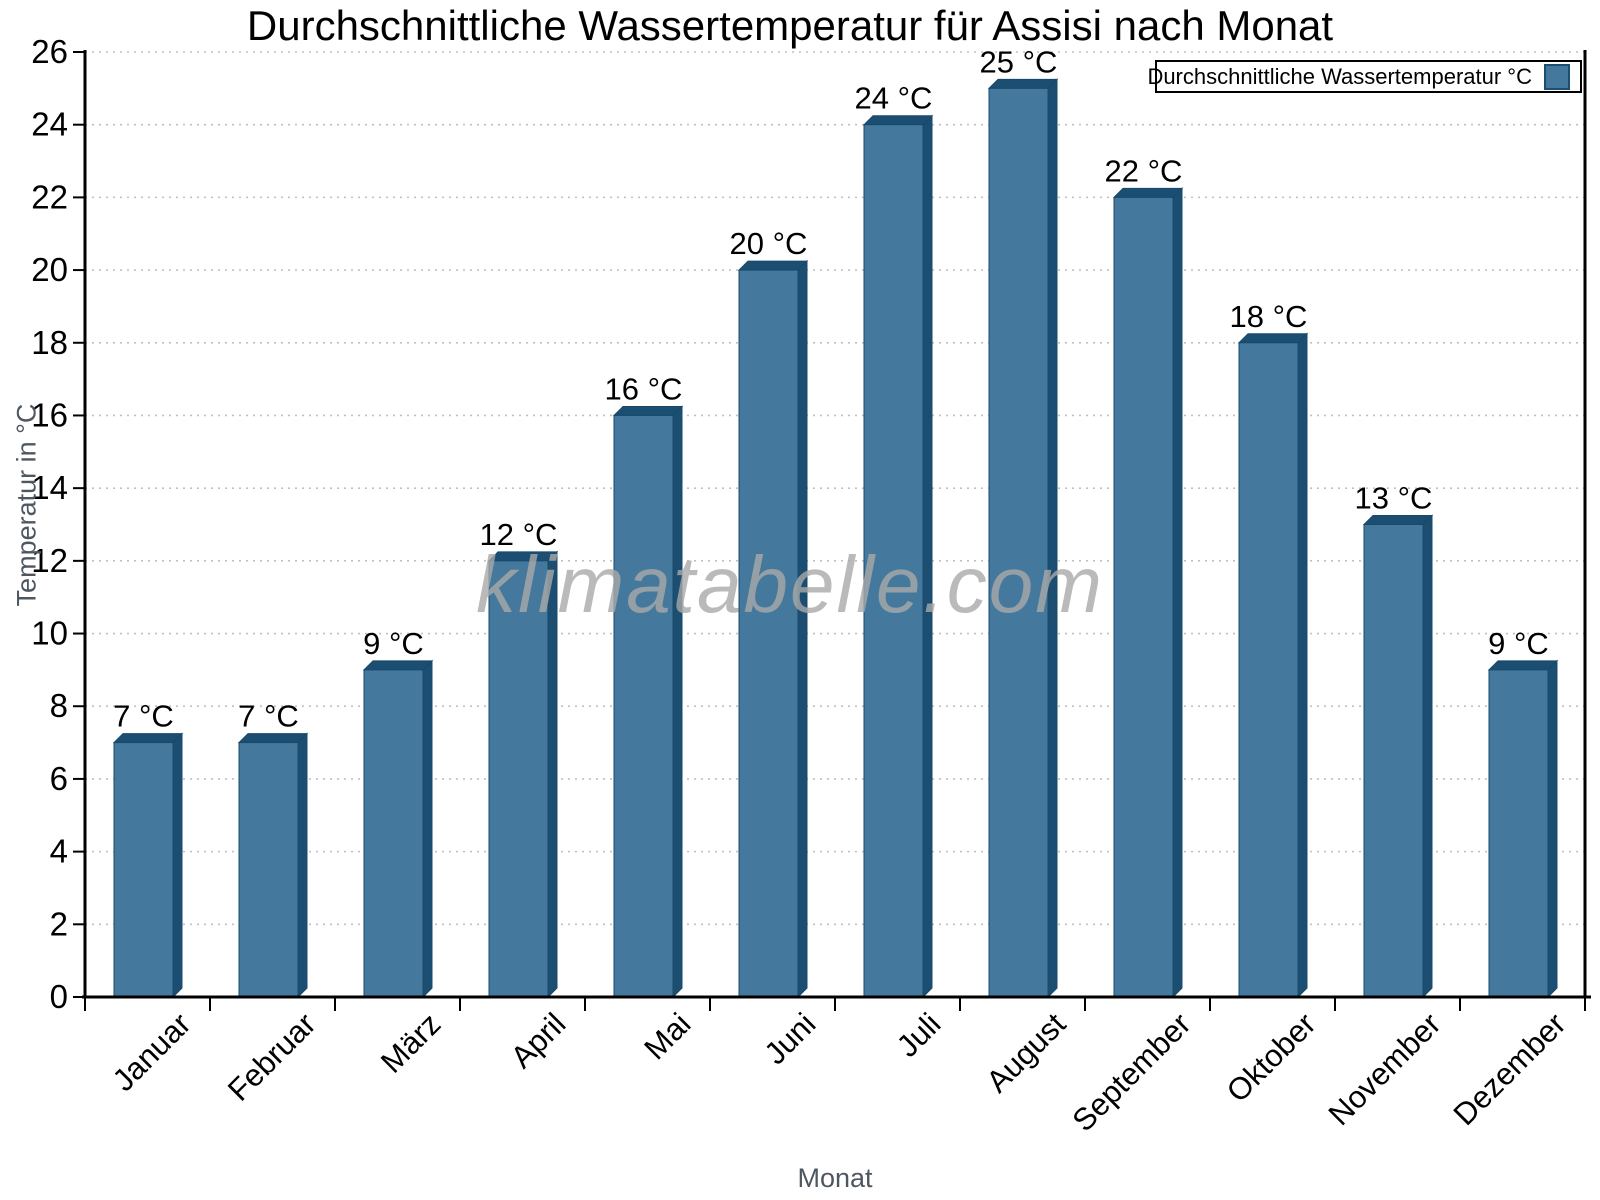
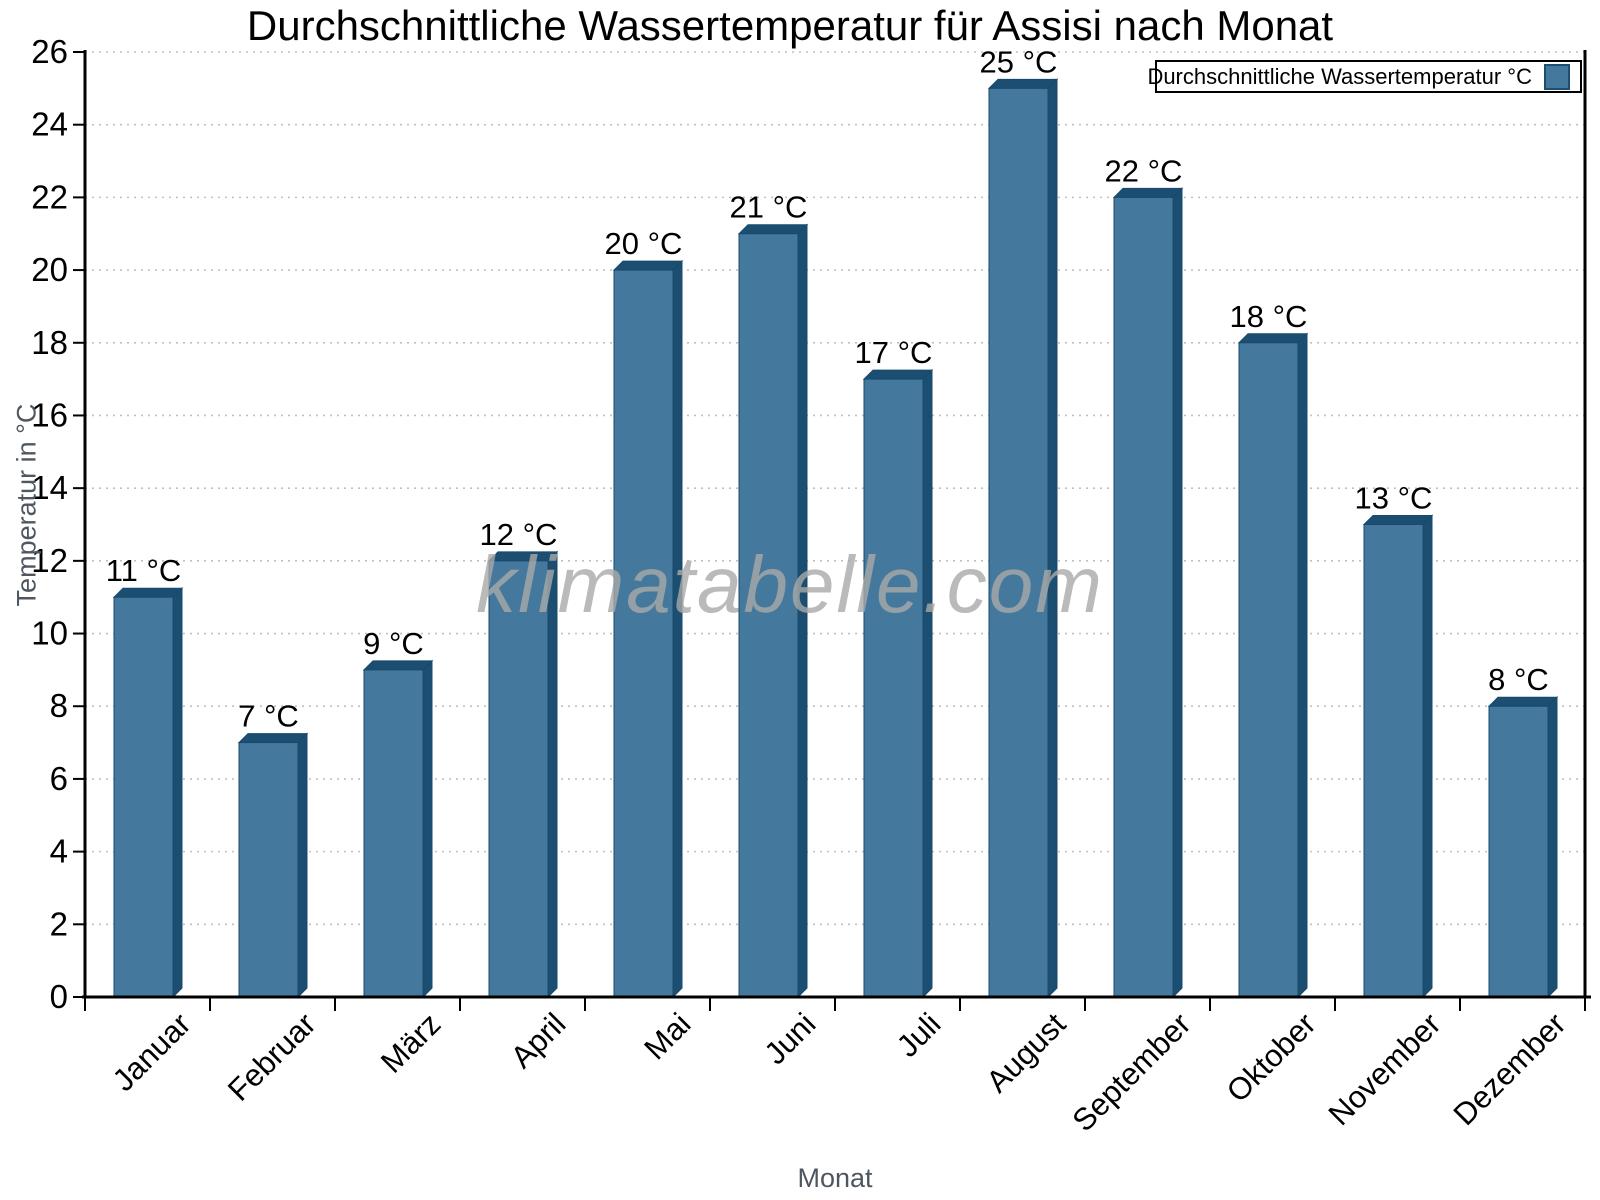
Januar: 7 -> 11
Mai: 16 -> 20
Juni: 20 -> 21
Juli: 24 -> 17
Dezember: 9 -> 8
